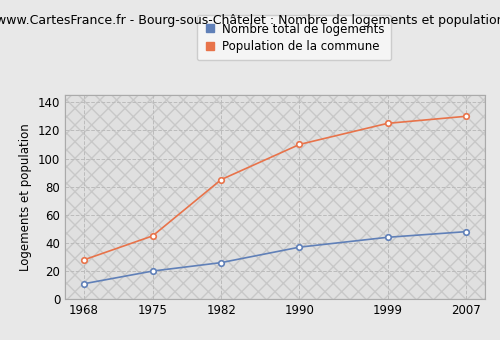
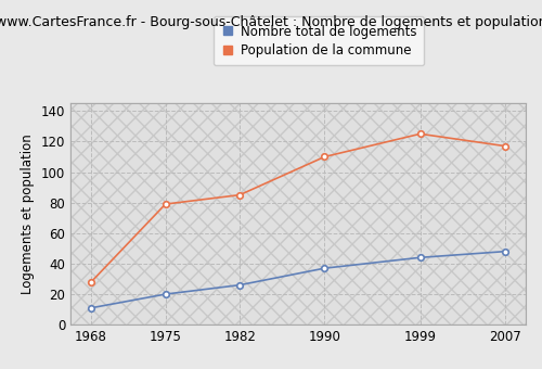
Population de la commune/1975: 45 -> 79
Population de la commune/2007: 130 -> 117
